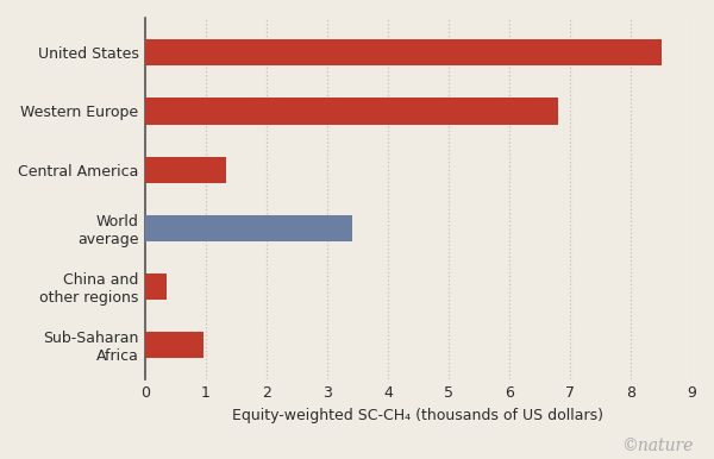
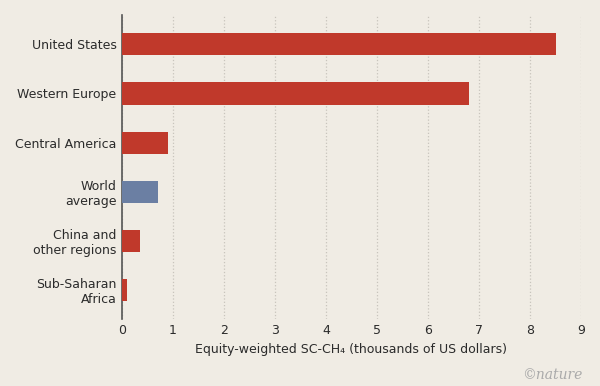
Central America: 1.34 -> 0.90
World average: 3.42 -> 0.70
Sub-Saharan Africa: 0.96 -> 0.10
